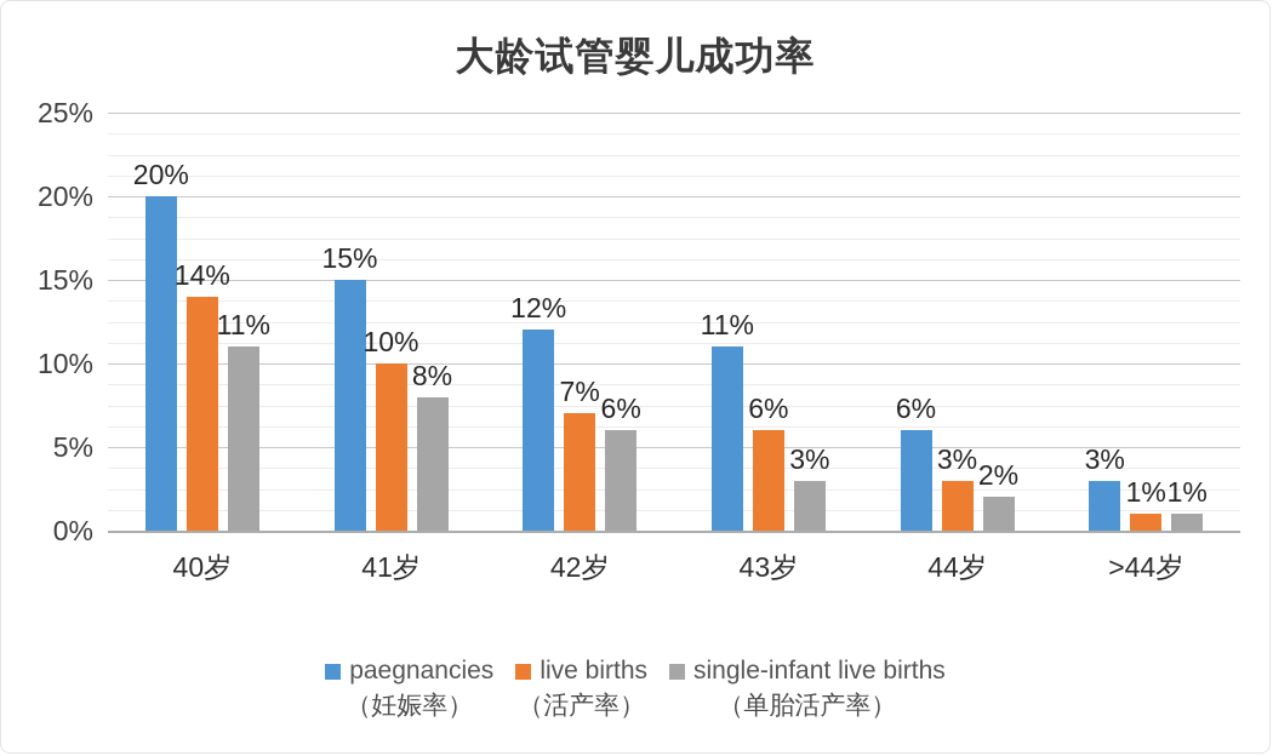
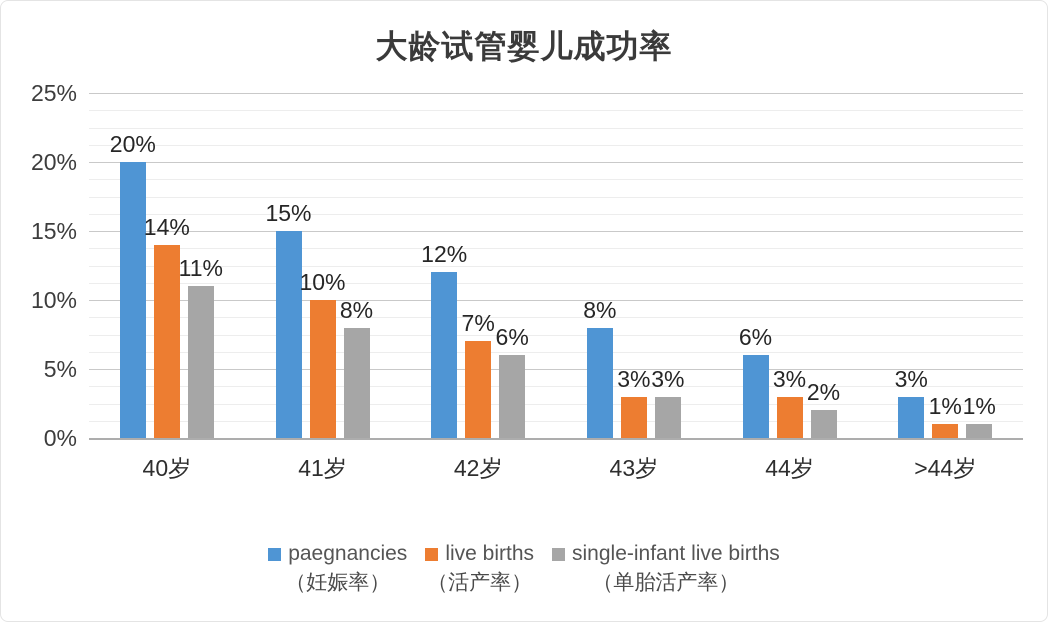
paegnancies/43岁: 11% -> 8%
live births/43岁: 6% -> 3%
